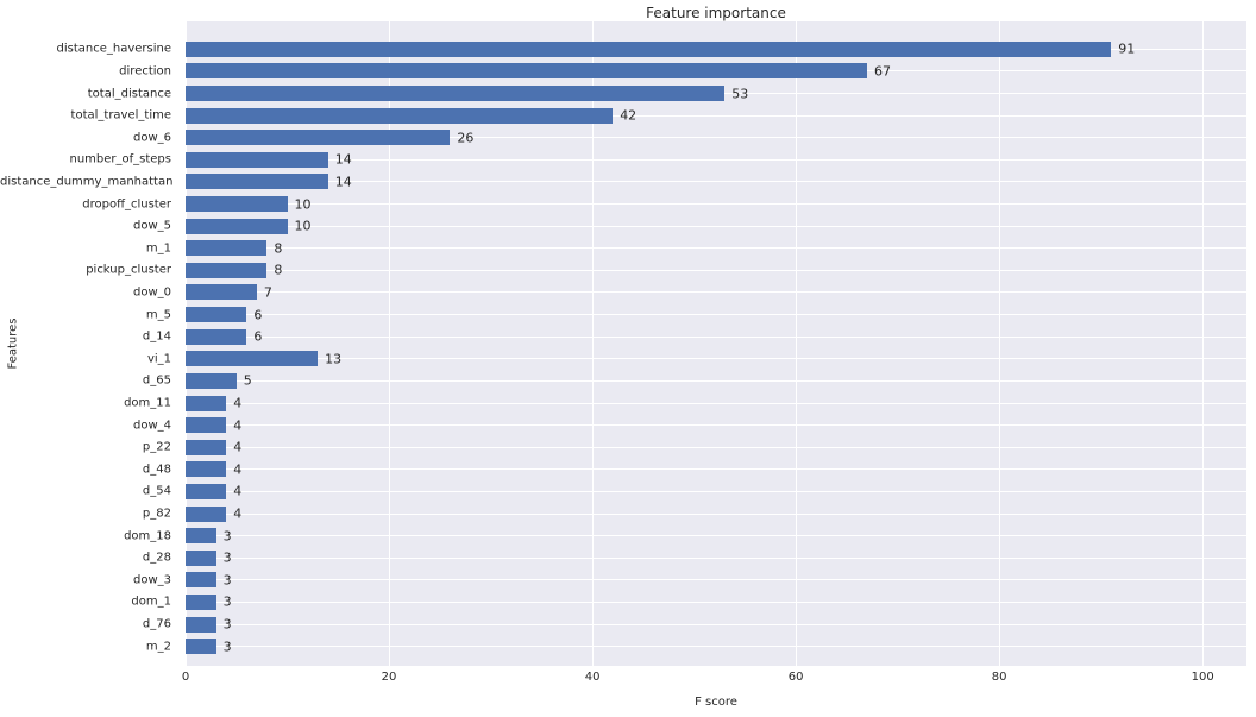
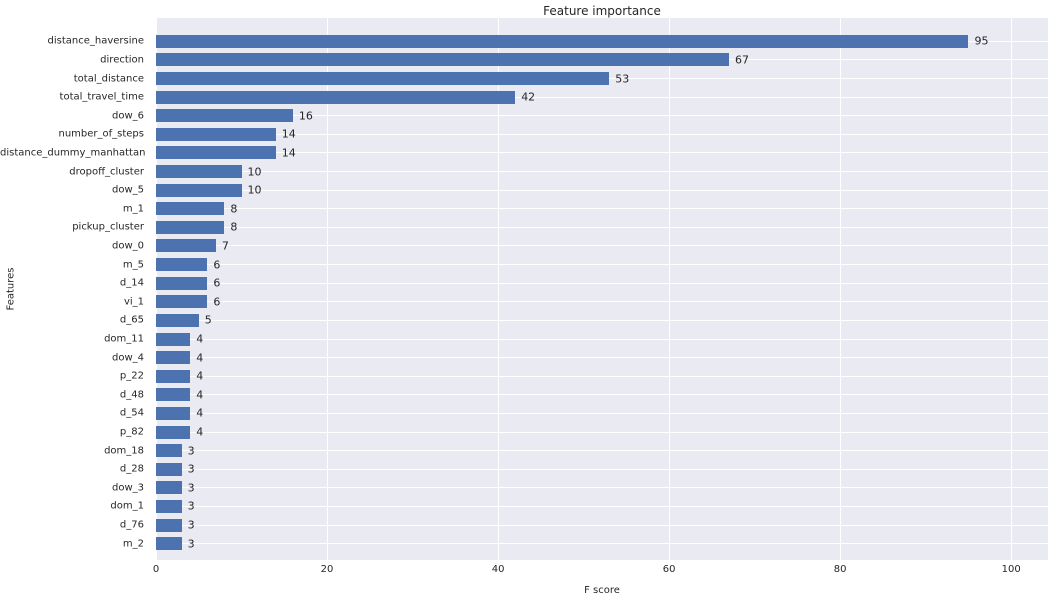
distance_haversine: 91 -> 95
dow_6: 26 -> 16
vi_1: 13 -> 6
